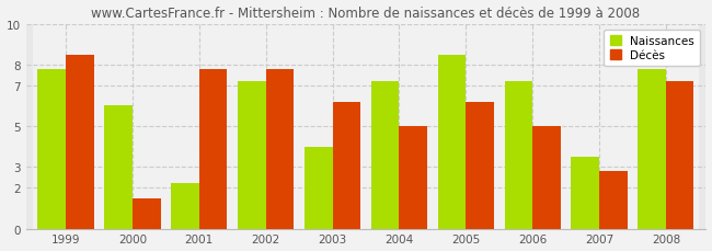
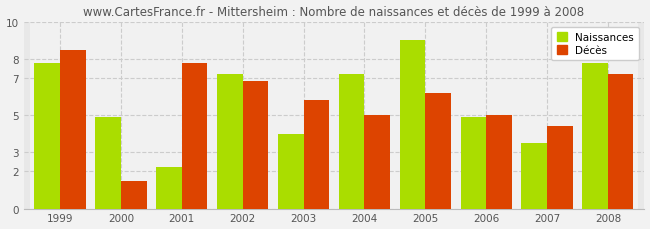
Naissances/2000: 6.0 -> 4.9
Décès/2002: 7.8 -> 6.8
Décès/2003: 6.2 -> 5.8
Naissances/2005: 8.5 -> 9.0
Naissances/2006: 7.2 -> 4.9
Décès/2007: 2.8 -> 4.4
